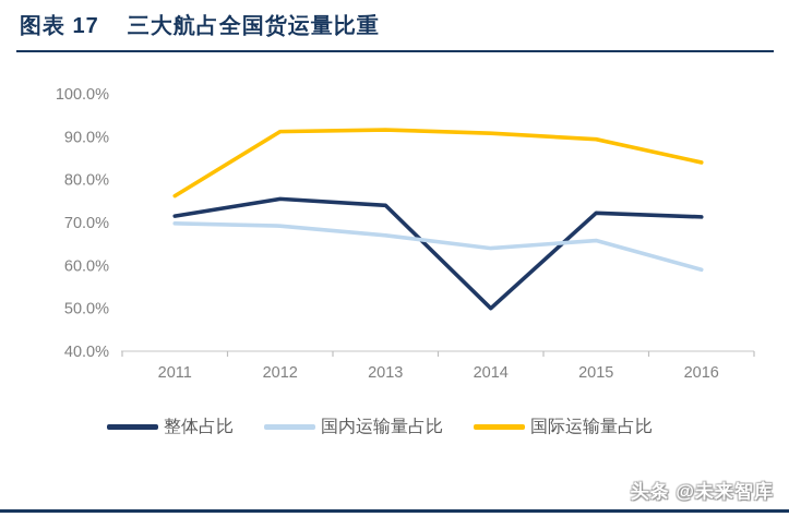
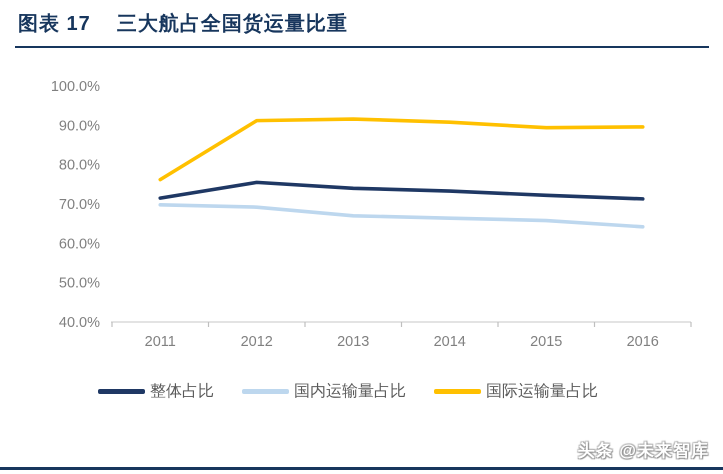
整体占比/2014: 50% -> 73%
国内运输量占比/2014: 64% -> 66%
国内运输量占比/2016: 59% -> 64%
国际运输量占比/2016: 84% -> 90%
